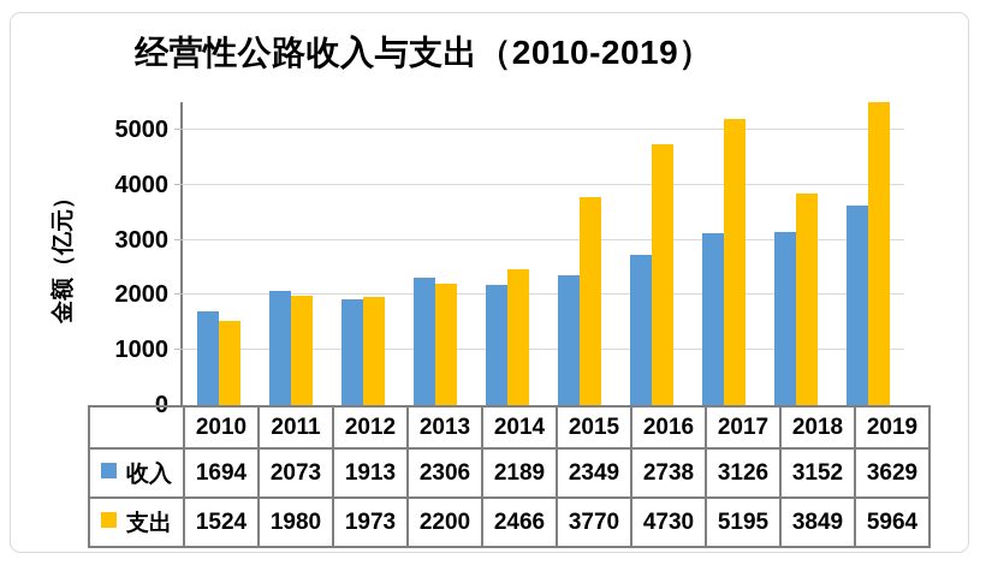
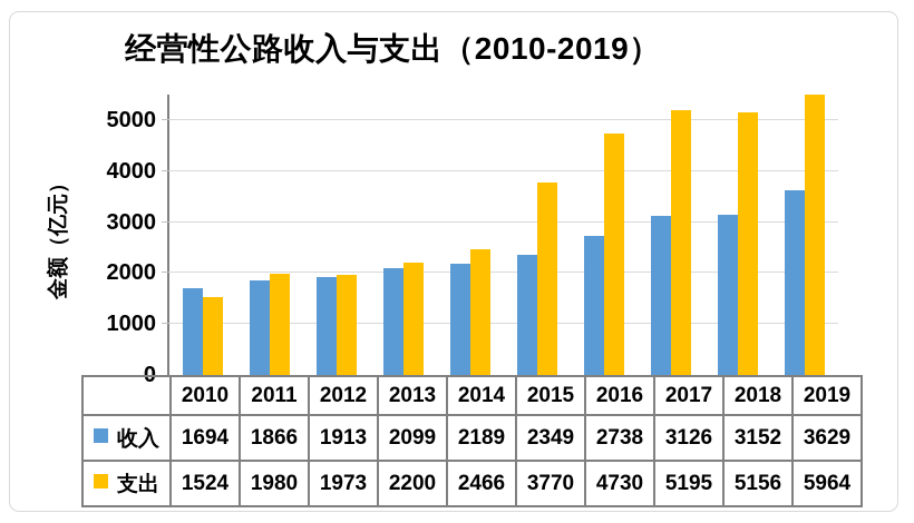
收入/2011: 2073 -> 1866
收入/2013: 2306 -> 2099
支出/2018: 3849 -> 5156
